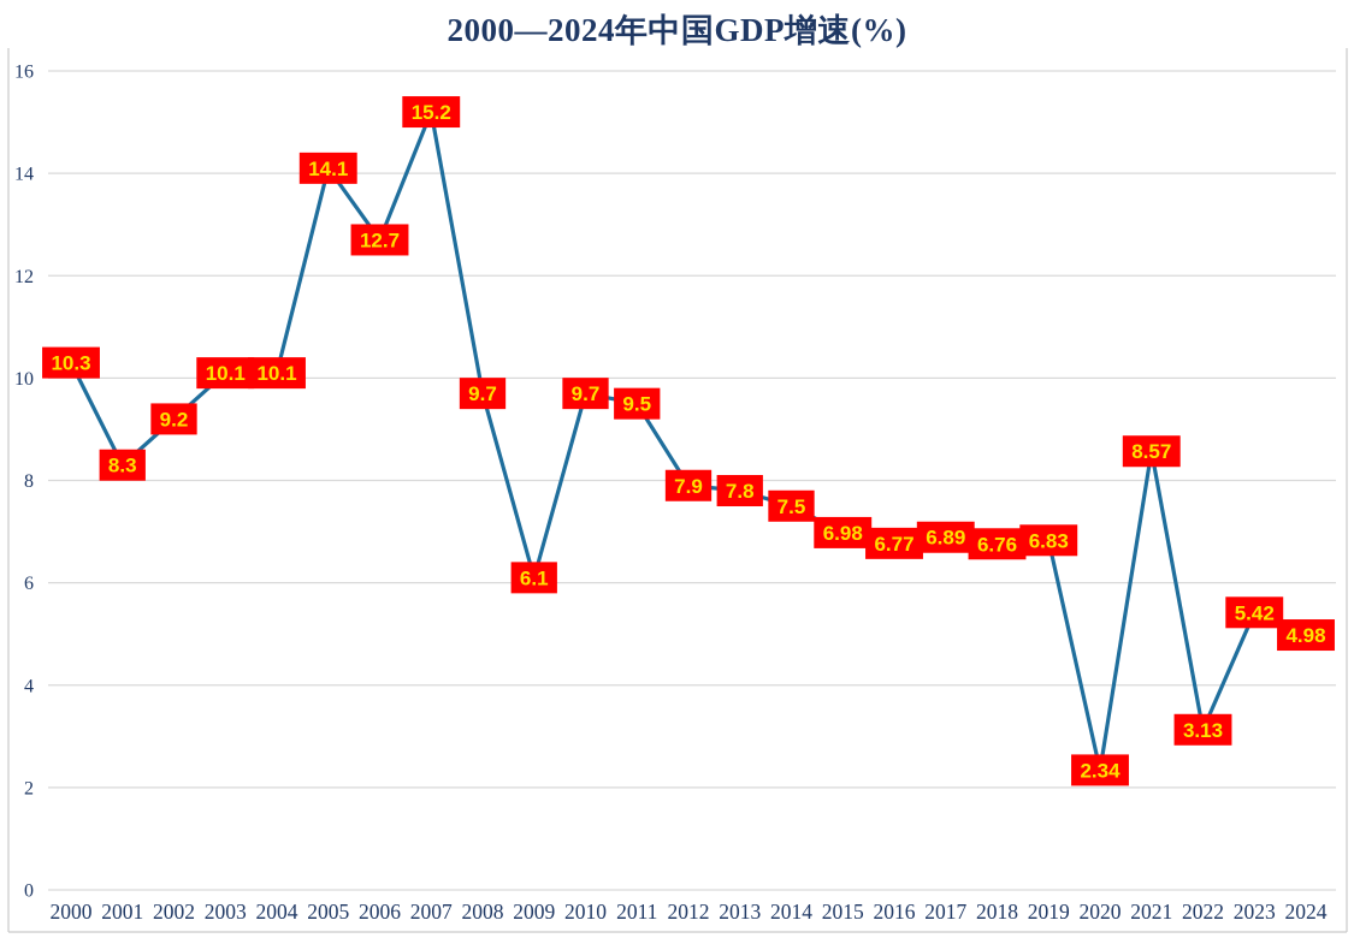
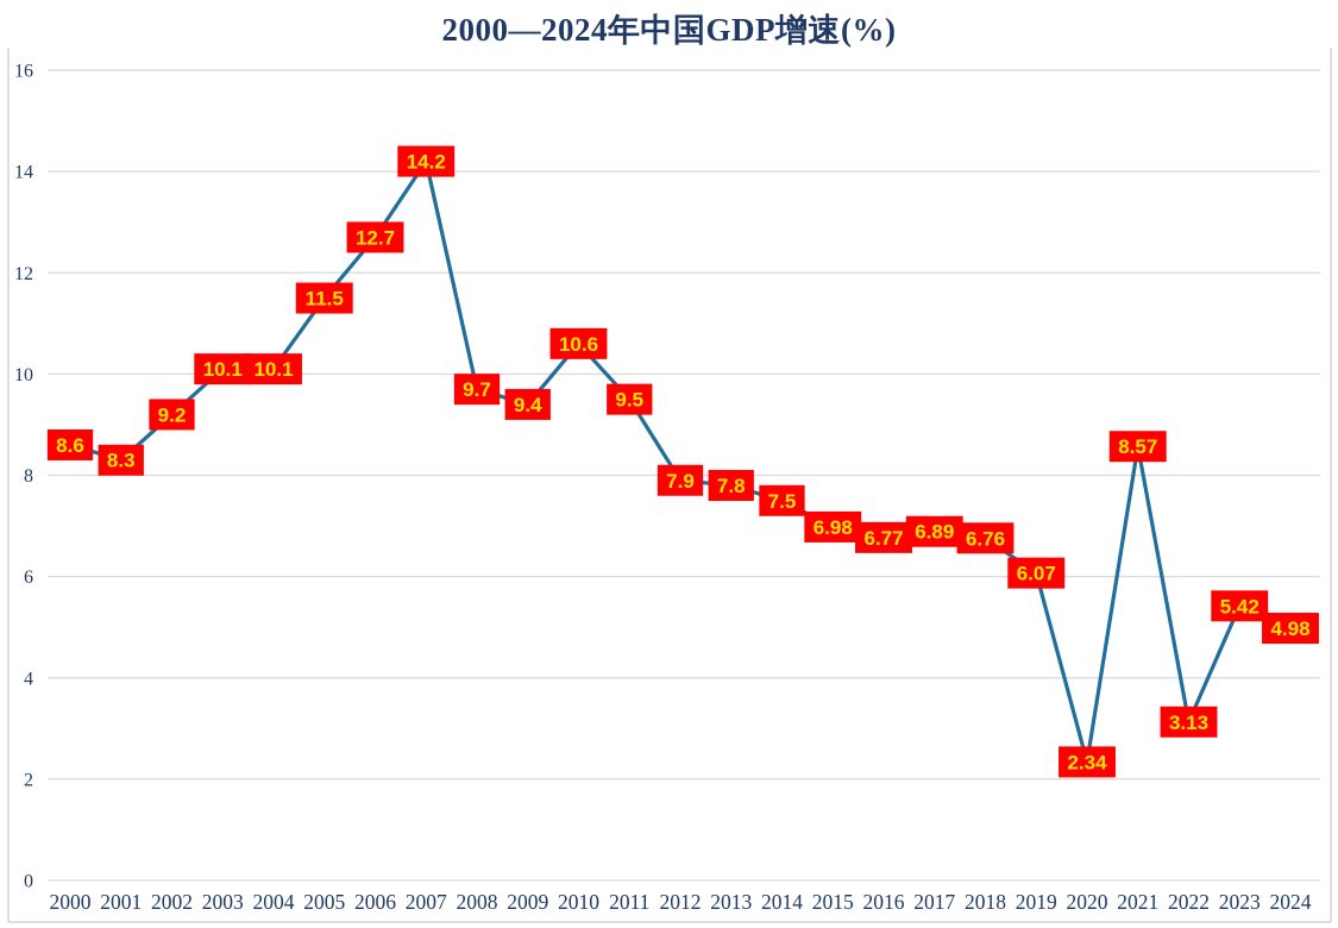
2000: 10.3 -> 8.6
2005: 14.1 -> 11.5
2007: 15.2 -> 14.2
2009: 6.1 -> 9.4
2010: 9.7 -> 10.6
2019: 6.83 -> 6.07
